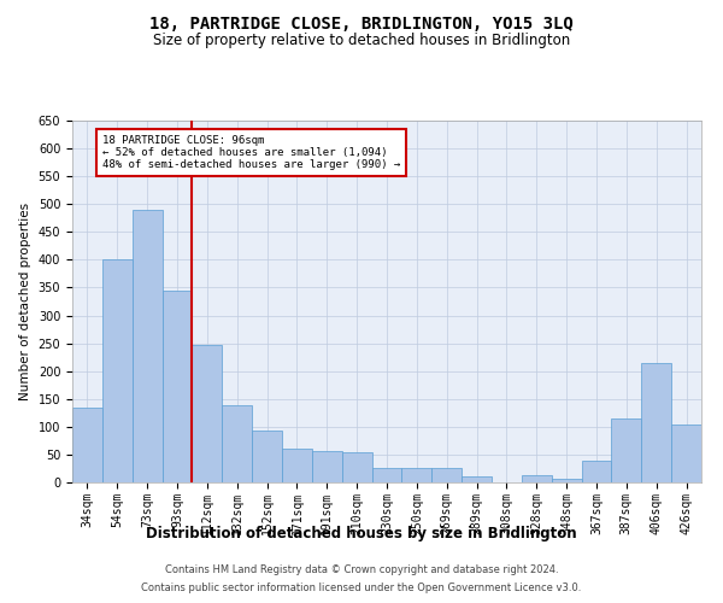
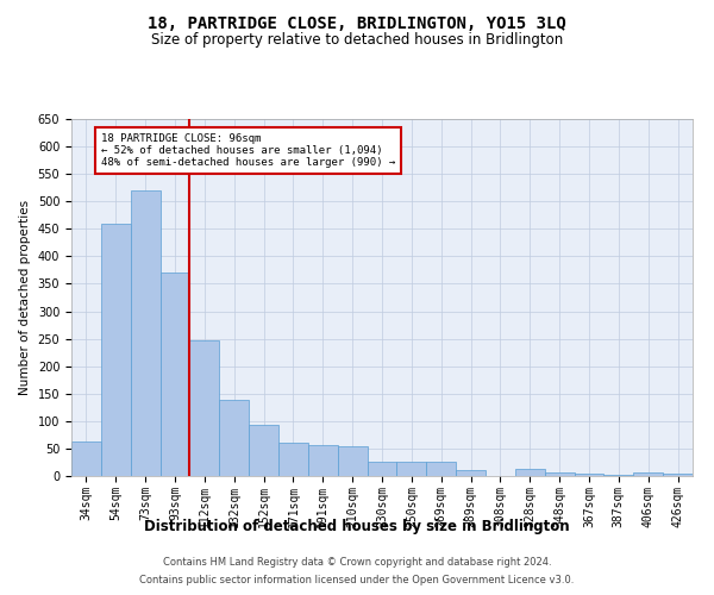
34sqm: 135 -> 62
54sqm: 400 -> 460
73sqm: 490 -> 520
93sqm: 345 -> 370
367sqm: 40 -> 5
387sqm: 115 -> 3
406sqm: 215 -> 6
426sqm: 105 -> 5
